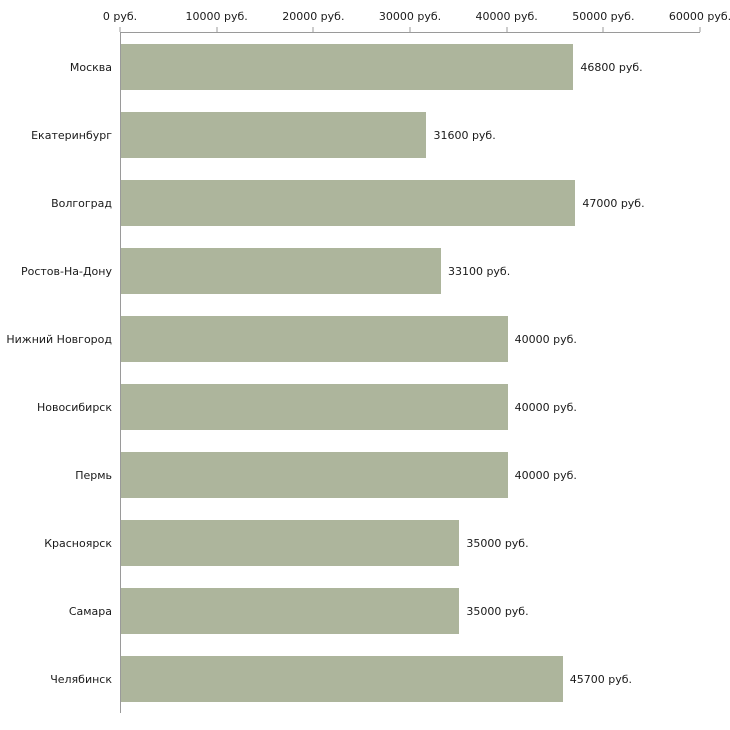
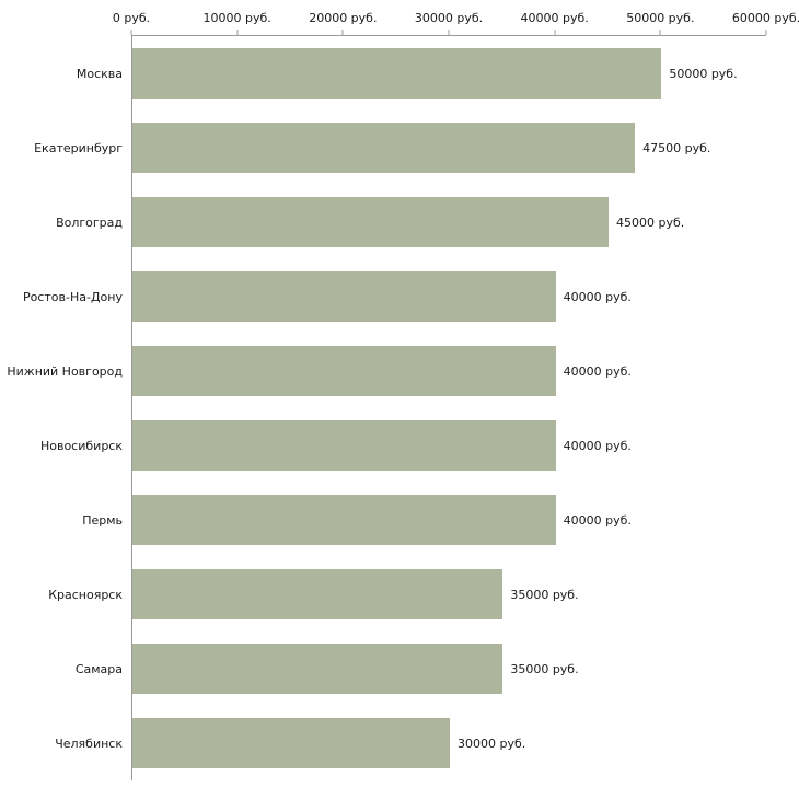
Москва: 46800 -> 50000
Екатеринбург: 31600 -> 47500
Волгоград: 47000 -> 45000
Ростов-На-Дону: 33100 -> 40000
Челябинск: 45700 -> 30000
